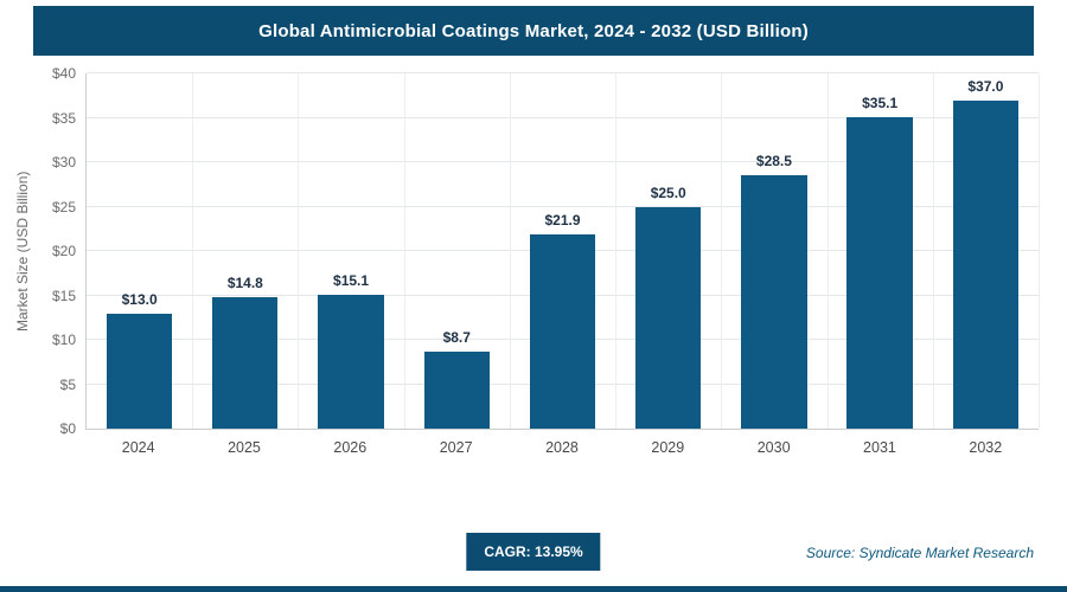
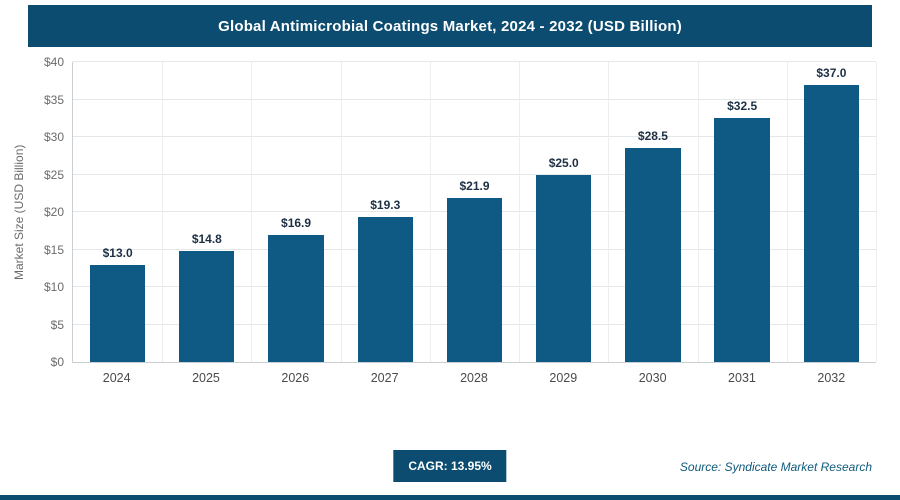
2026: $15.1 -> $16.9
2027: $8.7 -> $19.3
2031: $35.1 -> $32.5
